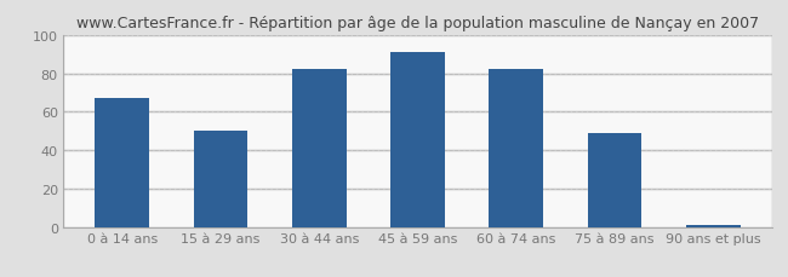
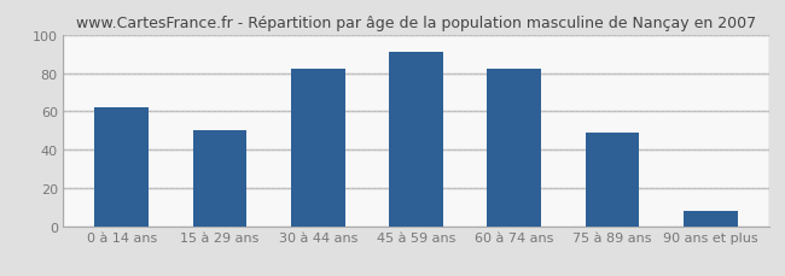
0 à 14 ans: 67 -> 62
90 ans et plus: 1 -> 8
